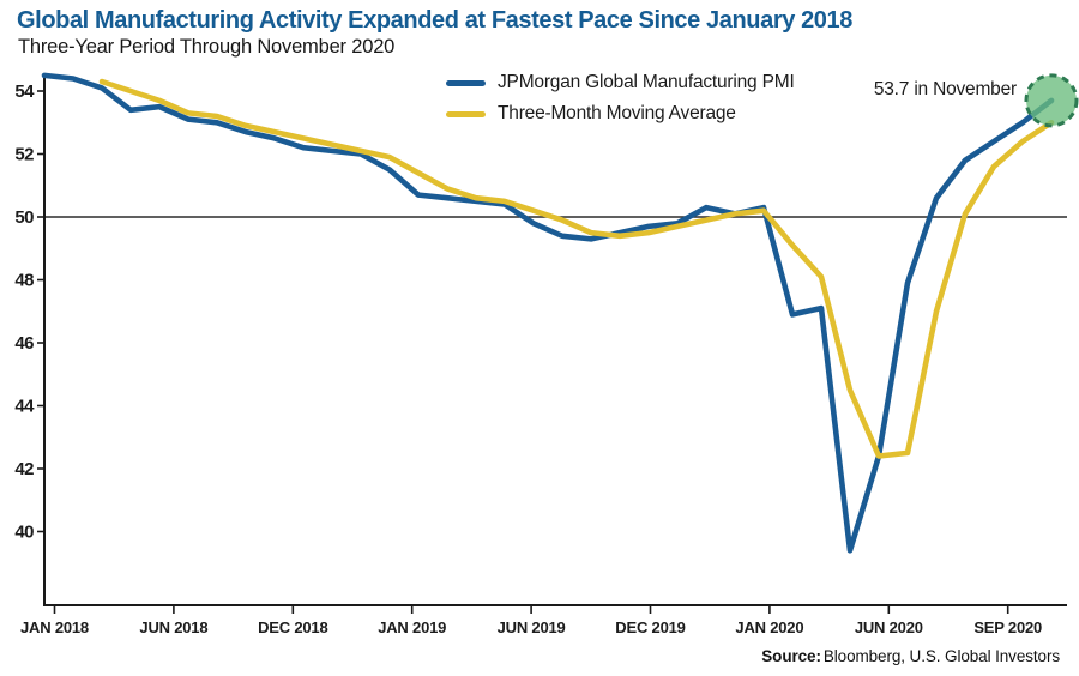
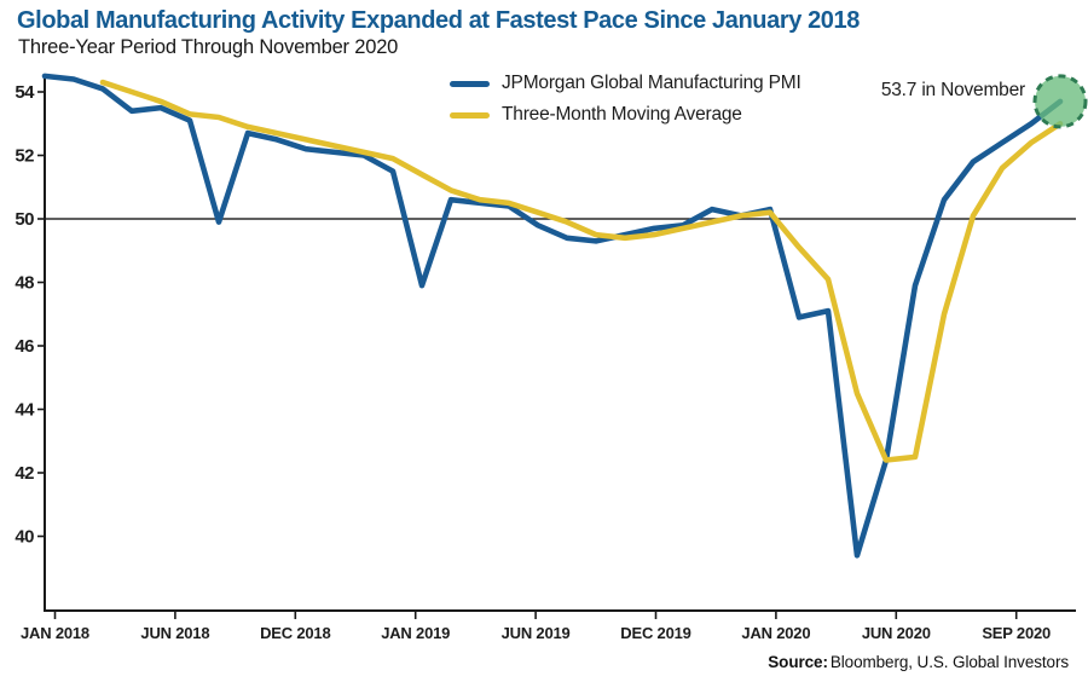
JPMorgan Global Manufacturing PMI/JUN 2018: 53.0 -> 49.9
JPMorgan Global Manufacturing PMI/JAN 2019: 50.7 -> 47.9
